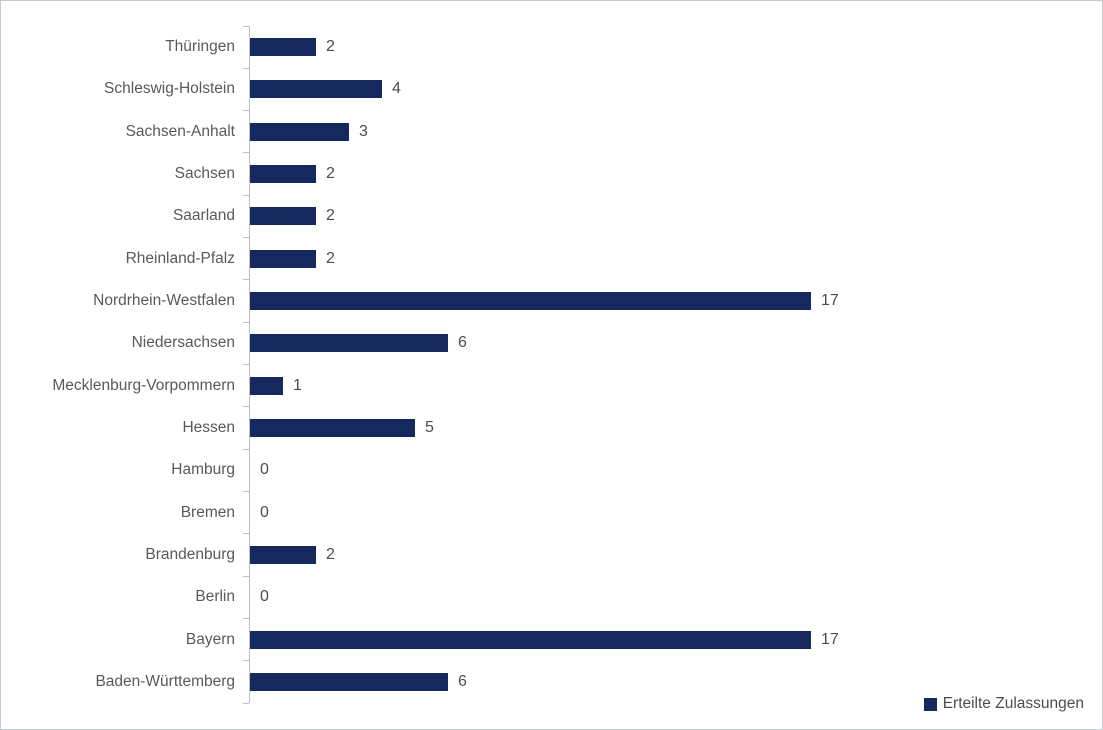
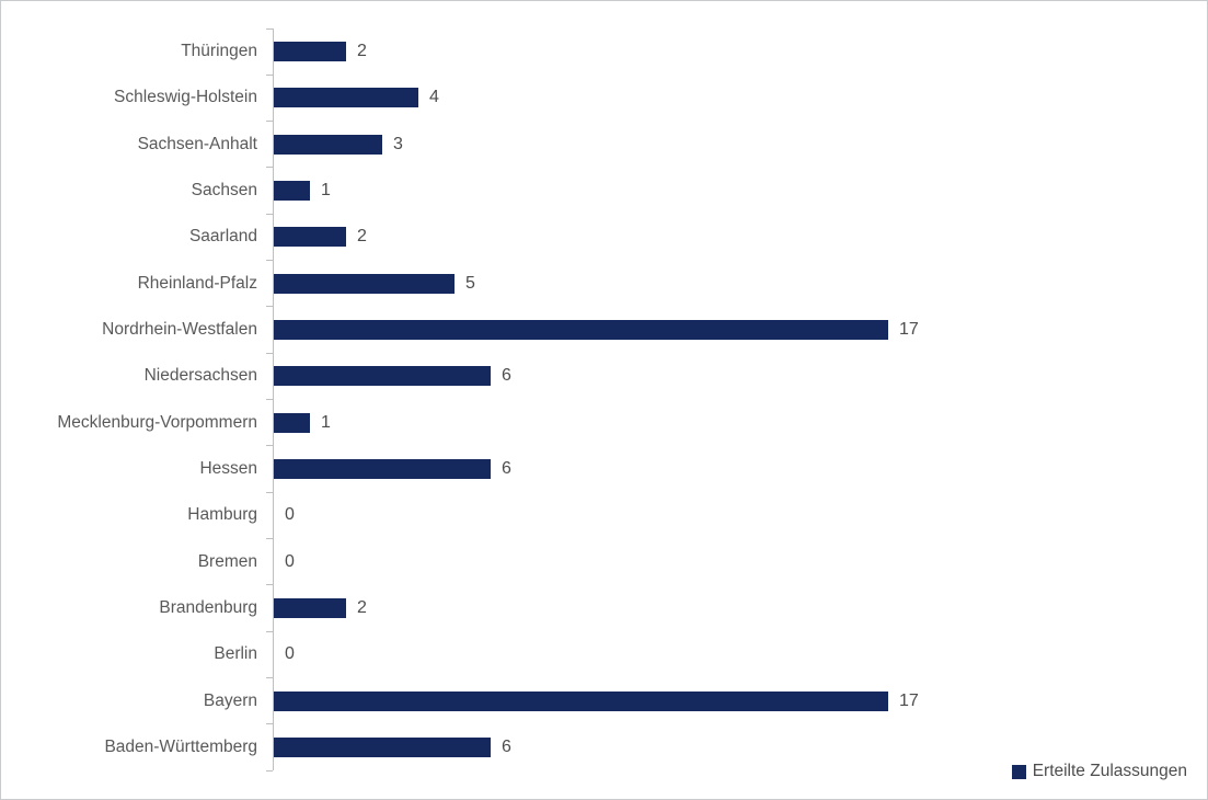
Sachsen: 2 -> 1
Rheinland-Pfalz: 2 -> 5
Hessen: 5 -> 6
